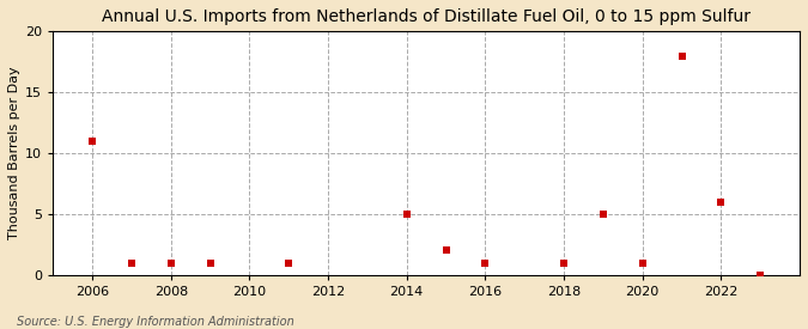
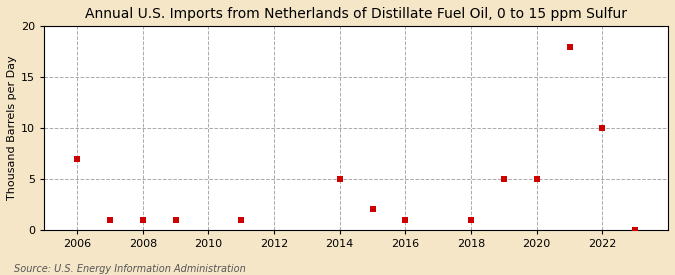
2006: 11 -> 7
2020: 1 -> 5
2022: 6 -> 10
